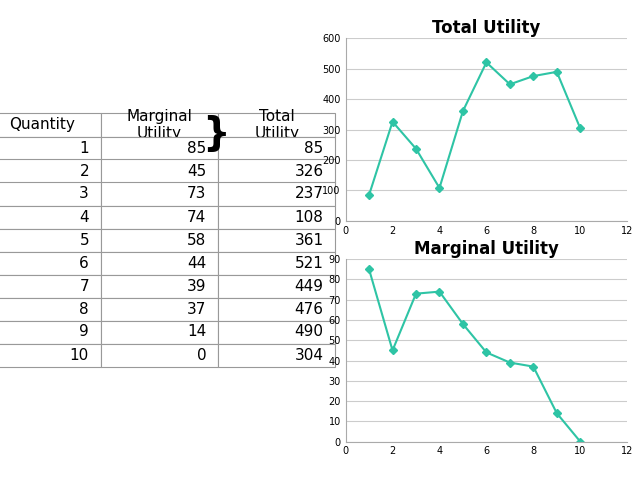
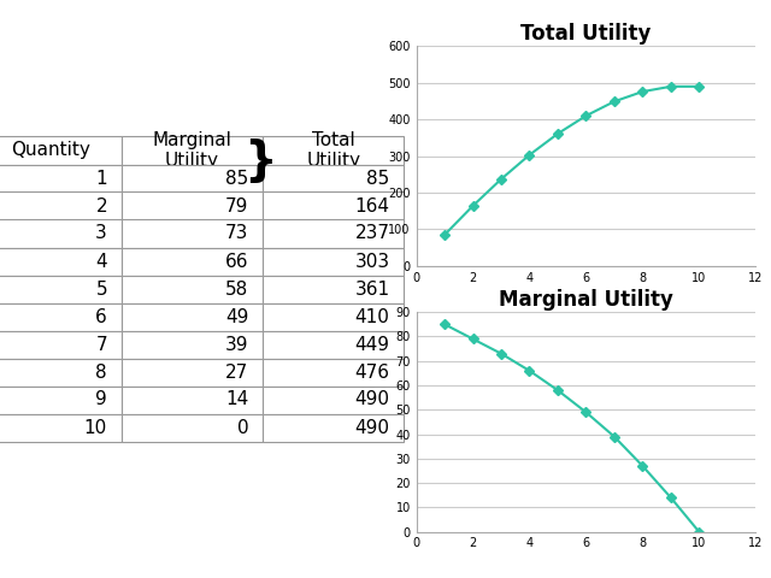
Total Utility/2: 326 -> 164
Total Utility/4: 108 -> 303
Total Utility/6: 521 -> 410
Total Utility/10: 304 -> 490
Marginal Utility/2: 45 -> 79
Marginal Utility/4: 74 -> 66
Marginal Utility/6: 44 -> 49
Marginal Utility/8: 37 -> 27
